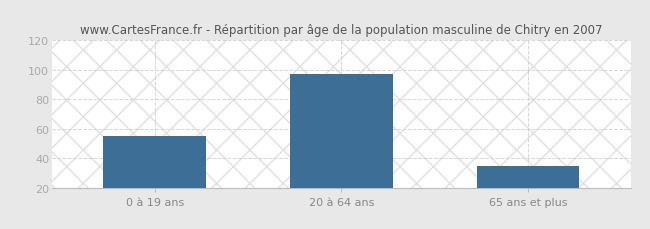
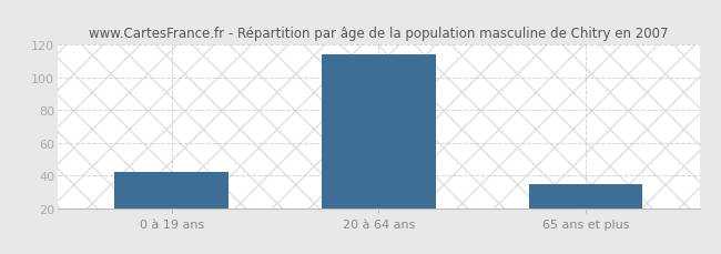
0 à 19 ans: 55 -> 42
20 à 64 ans: 97 -> 114
